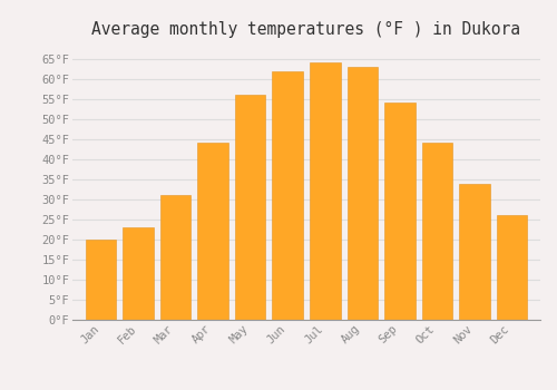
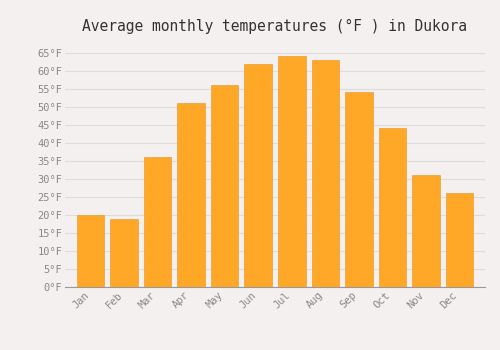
Feb: 23°F -> 19°F
Mar: 31°F -> 36°F
Apr: 44°F -> 51°F
Nov: 34°F -> 31°F
